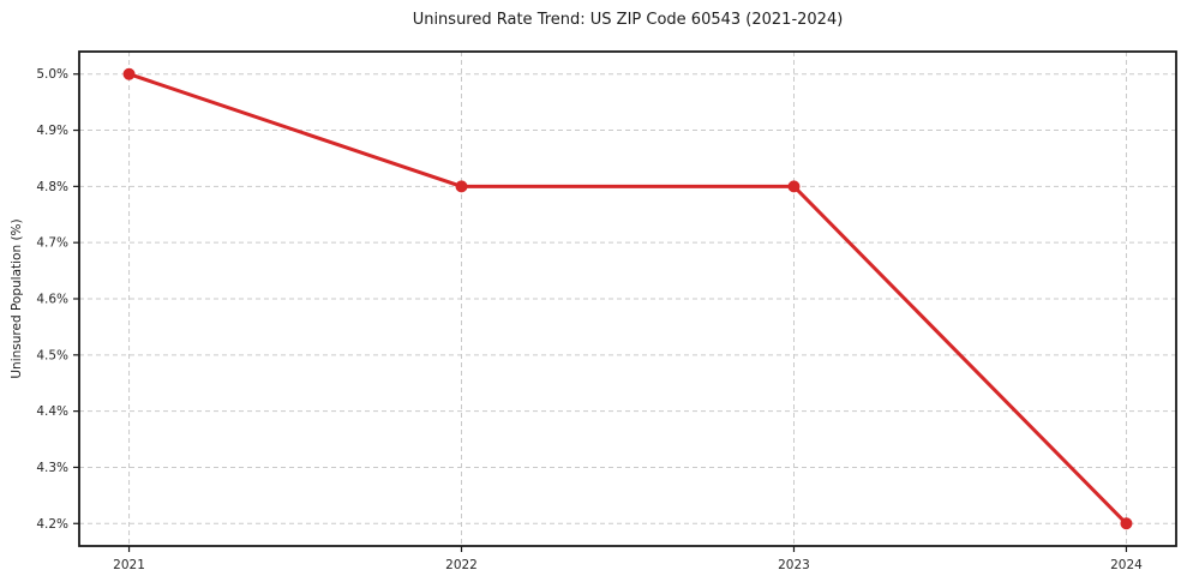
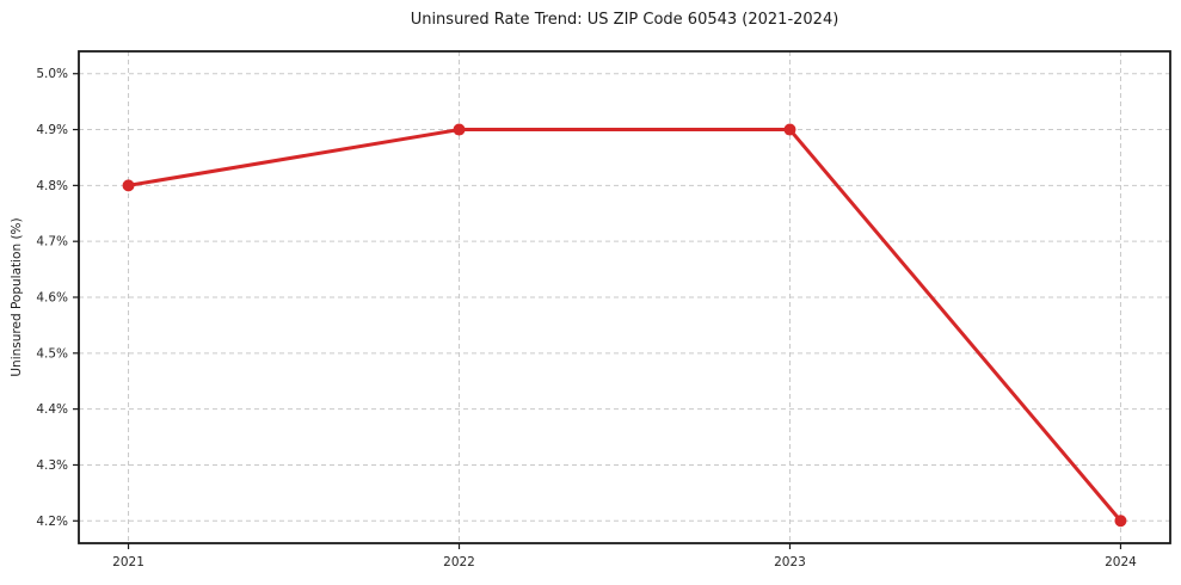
2021: 5.0% -> 4.8%
2022: 4.8% -> 4.9%
2023: 4.8% -> 4.9%
